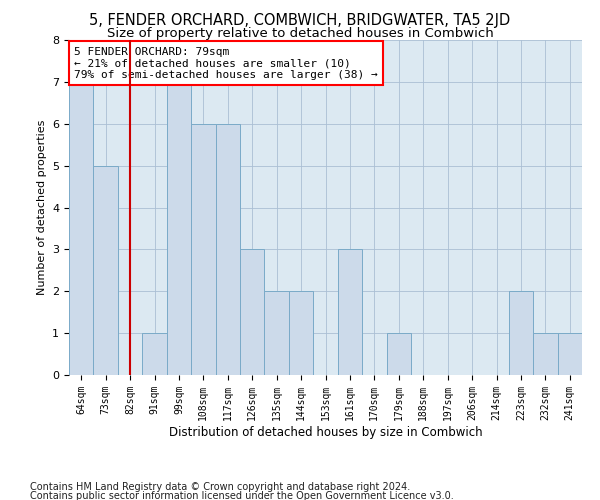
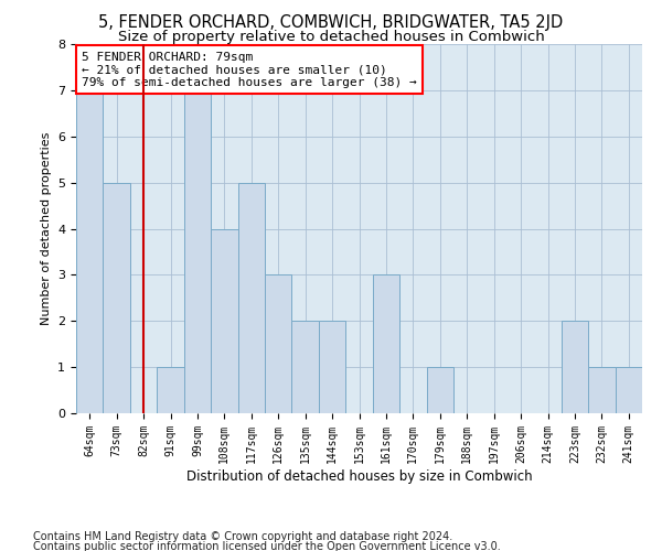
108sqm: 6 -> 4
117sqm: 6 -> 5
